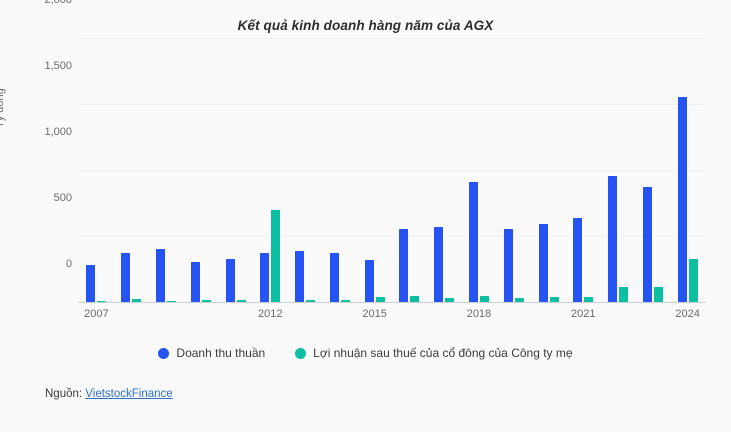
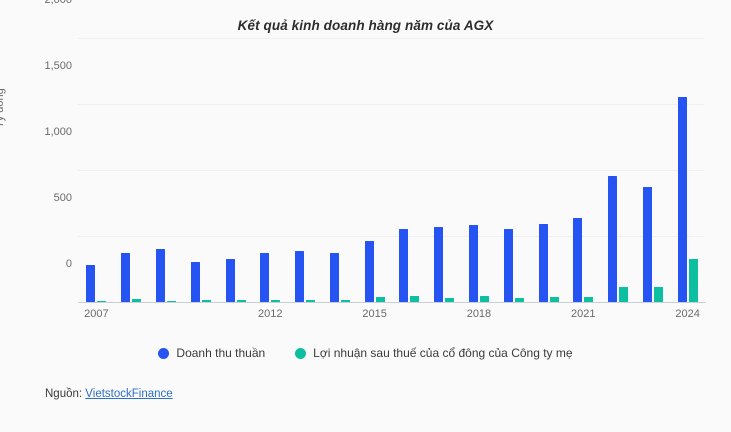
Lợi nhuận sau thuế của cổ đông của Công ty mẹ/2012: 700 -> 10
Doanh thu thuần/2015: 320 -> 460
Doanh thu thuần/2018: 910 -> 590
